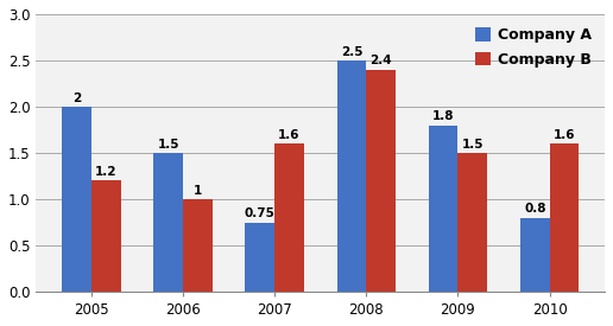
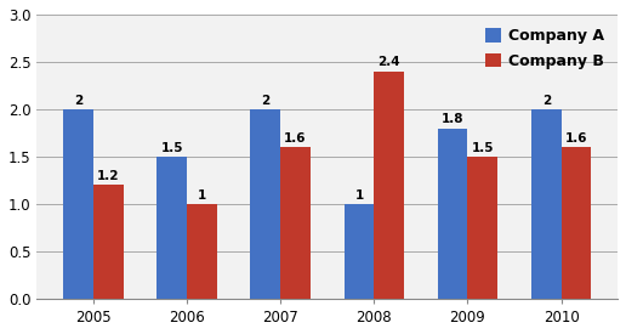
Company A/2007: 0.8 -> 2
Company A/2008: 2.5 -> 1
Company A/2010: 0.8 -> 2
